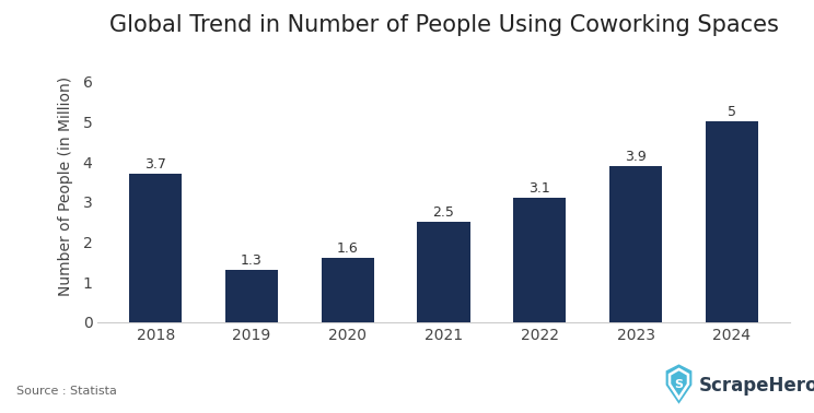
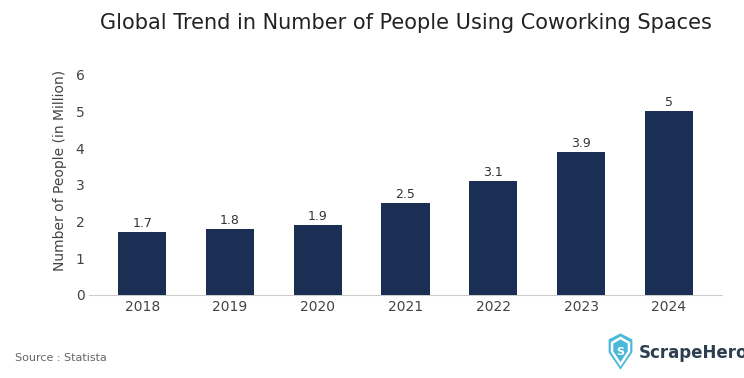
2018: 3.7 -> 1.7
2019: 1.3 -> 1.8
2020: 1.6 -> 1.9
